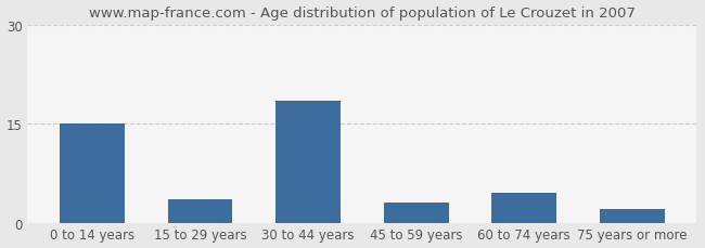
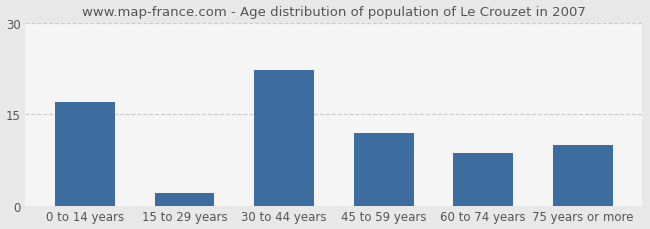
0 to 14 years: 15.0 -> 17.0
15 to 29 years: 3.5 -> 2.0
30 to 44 years: 18.5 -> 22.2
45 to 59 years: 3.0 -> 12.0
60 to 74 years: 4.5 -> 8.6
75 years or more: 2.0 -> 10.0
